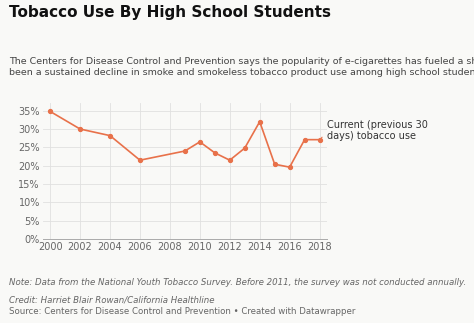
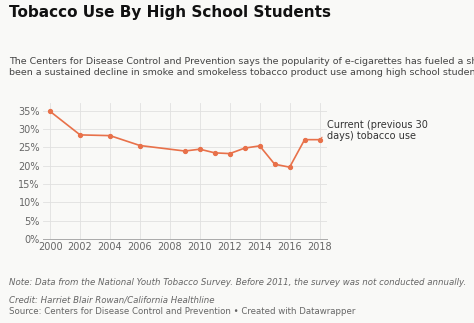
2002: 30.0% -> 28.4%
2006: 21.5% -> 25.5%
2010: 26.5% -> 24.5%
2012: 21.5% -> 23.3%
2014: 32.0% -> 25.4%
